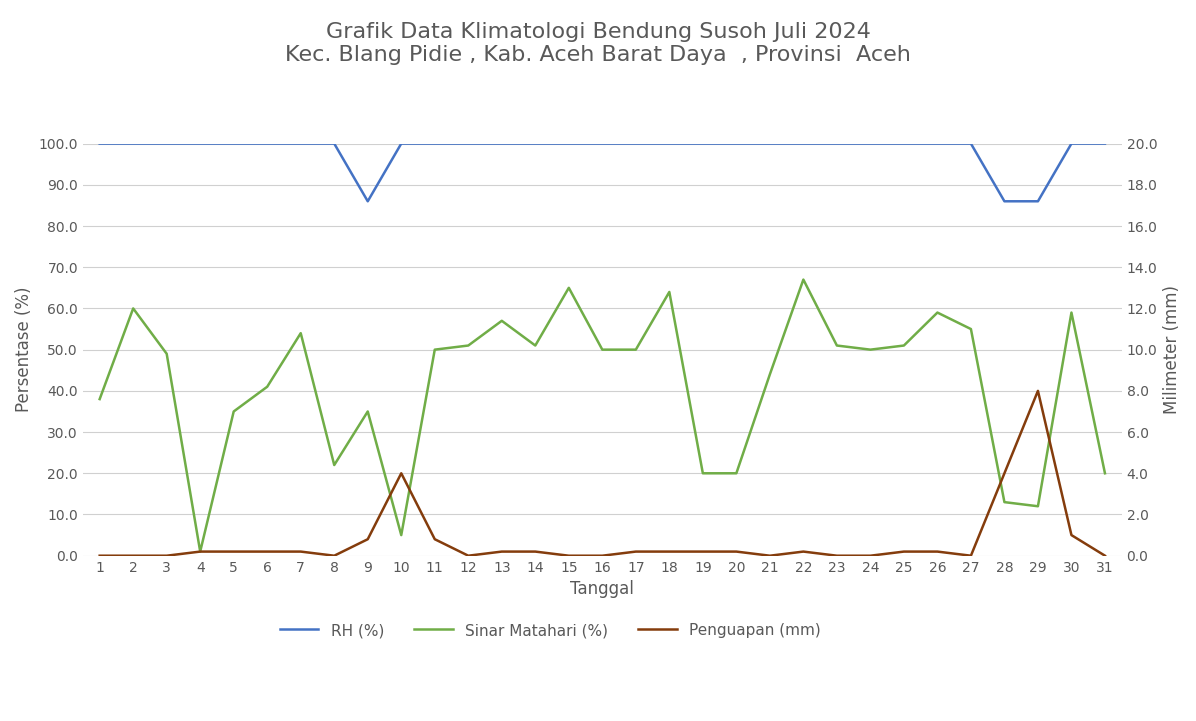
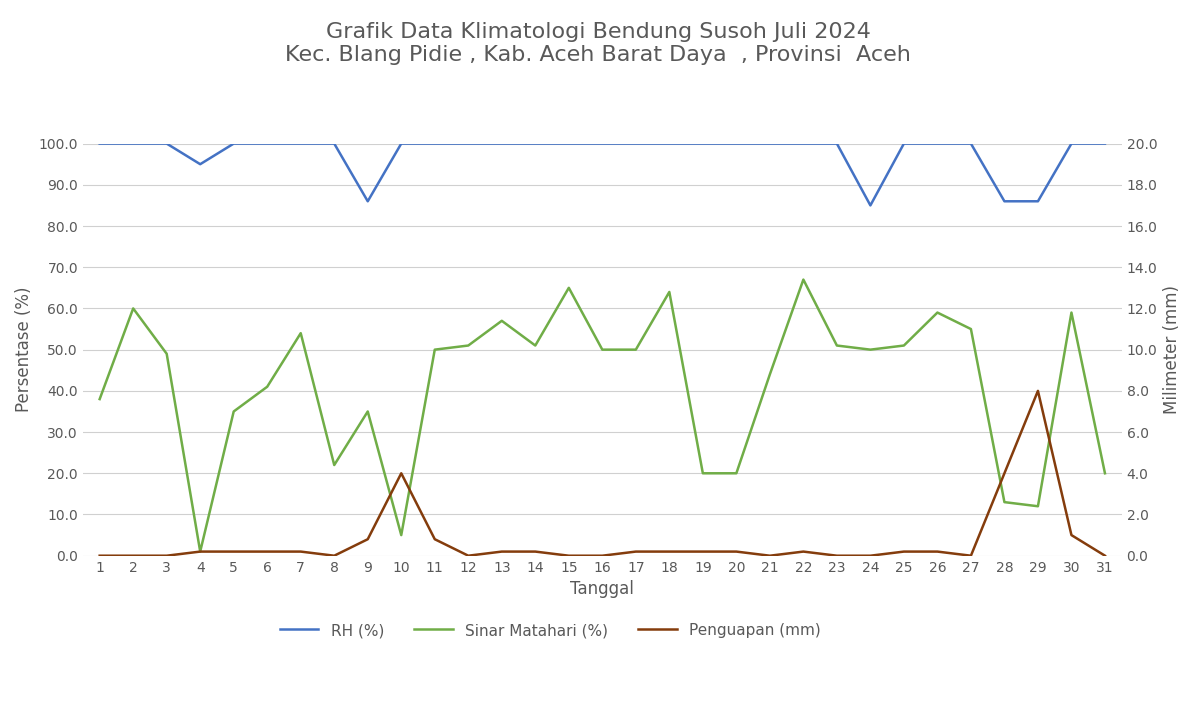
RH (%)/4: 100 -> 95
RH (%)/24: 100 -> 85
